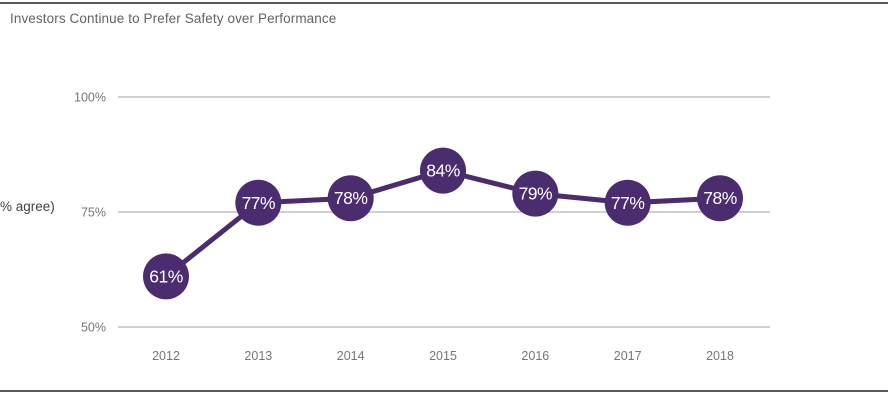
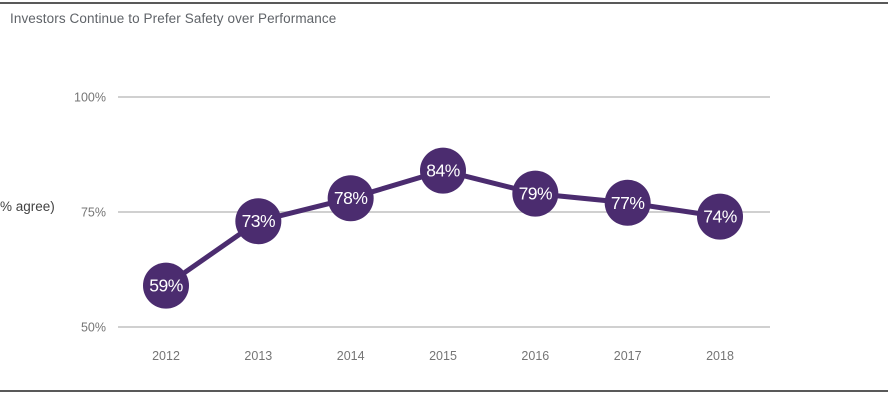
2012: 61% -> 59%
2013: 77% -> 73%
2018: 78% -> 74%
